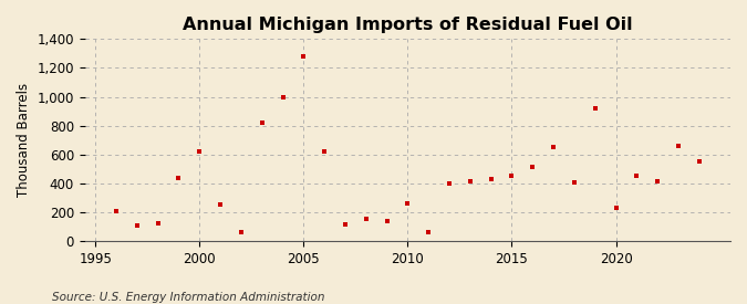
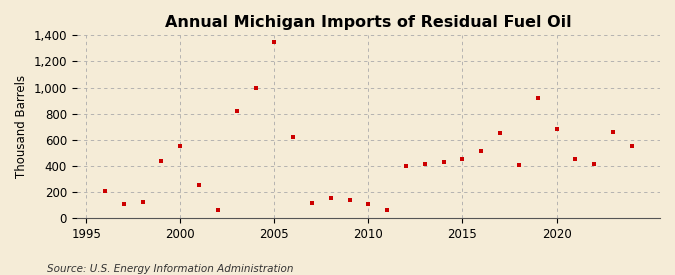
2000: 620 -> 550
2005: 1,280 -> 1,350
2010: 260 -> 110
2020: 230 -> 680
